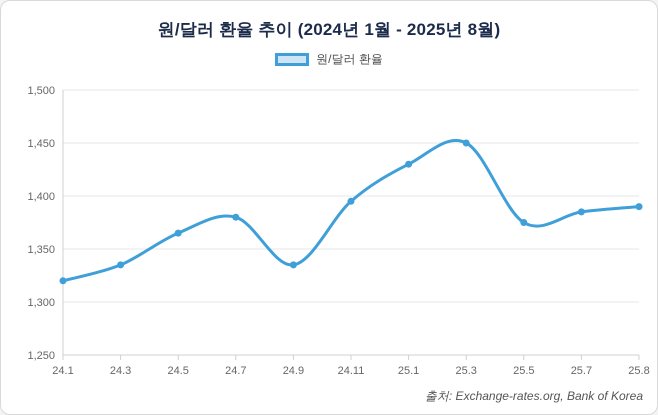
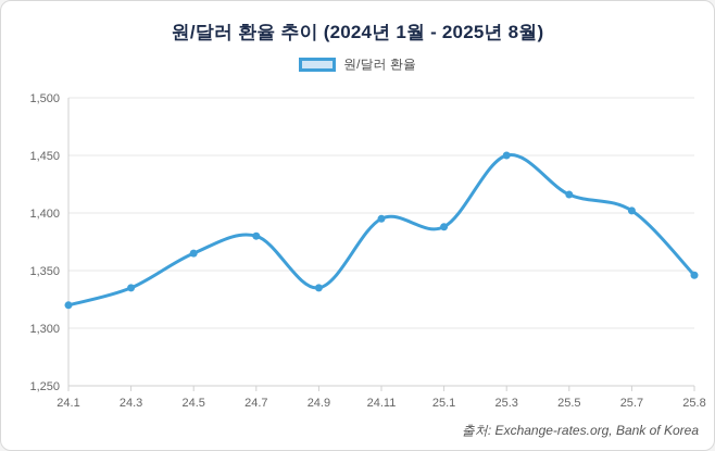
25.1: 1430 -> 1388
25.5: 1375 -> 1416
25.7: 1385 -> 1402
25.8: 1390 -> 1346
